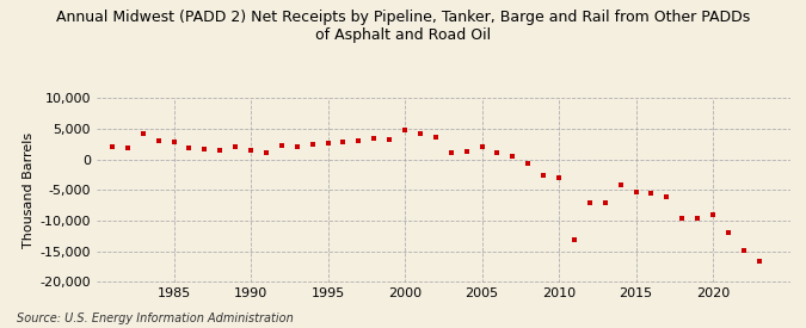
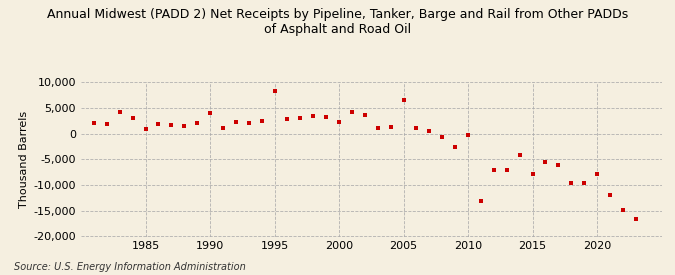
1985: 2,800 -> 1,000
1990: 1,500 -> 4,000
1995: 2,700 -> 8,400
2000: 4,900 -> 2,400
2005: 2,200 -> 6,600
2010: -3,000 -> -200
2015: -5,300 -> -7,800
2020: -9,000 -> -7,800
